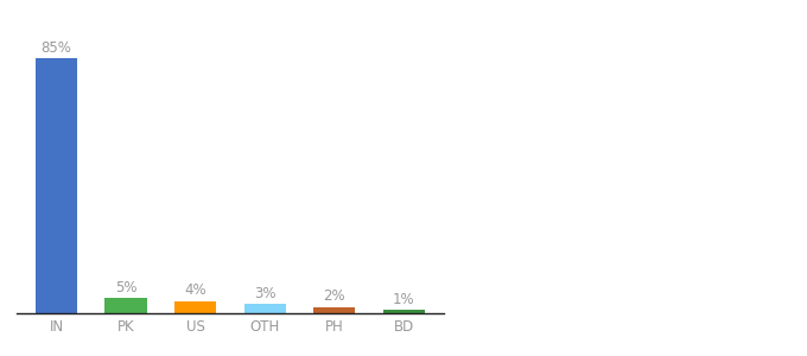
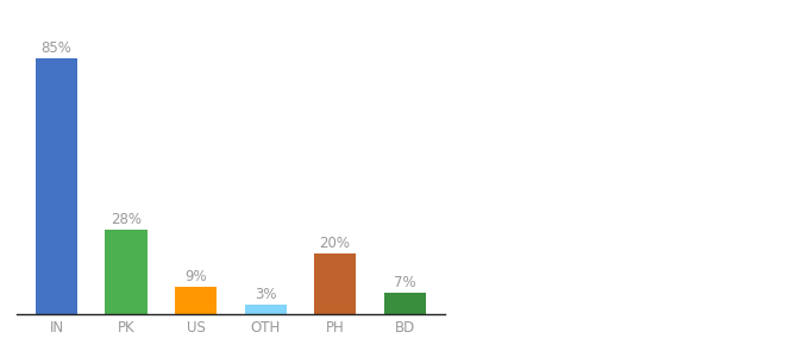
PK: 5% -> 28%
US: 4% -> 9%
PH: 2% -> 20%
BD: 1% -> 7%
